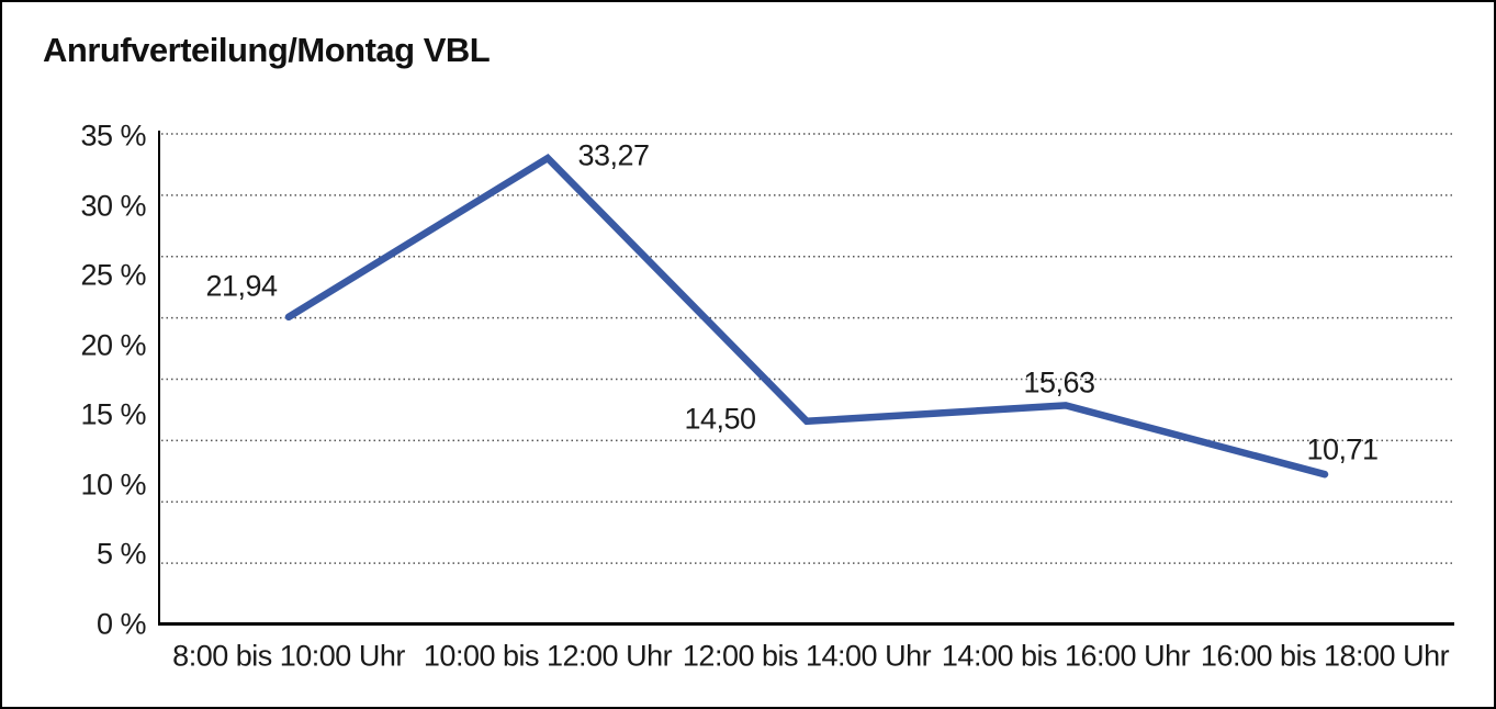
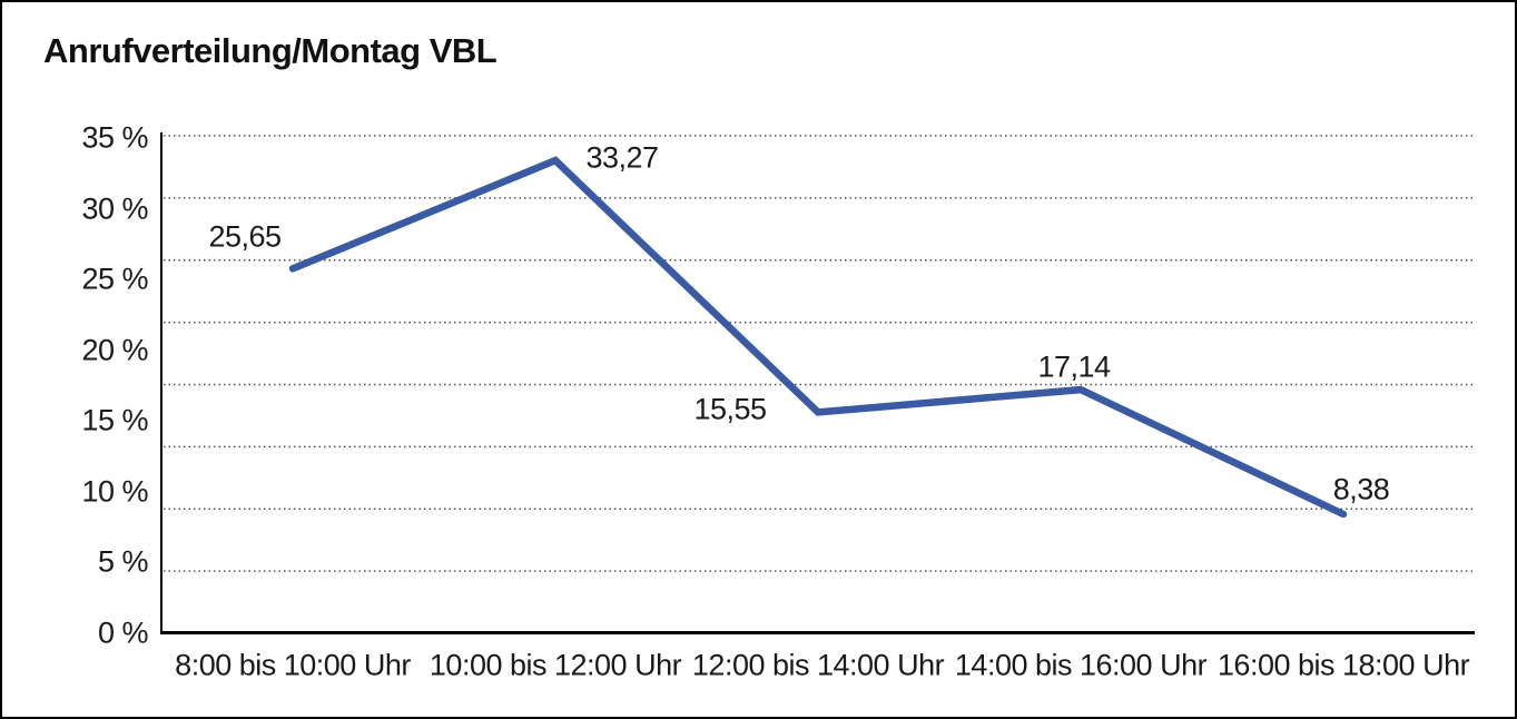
8:00 bis 10:00 Uhr: 21,94 -> 25,65
12:00 bis 14:00 Uhr: 14,50 -> 15,55
14:00 bis 16:00 Uhr: 15,63 -> 17,14
16:00 bis 18:00 Uhr: 10,71 -> 8,38
